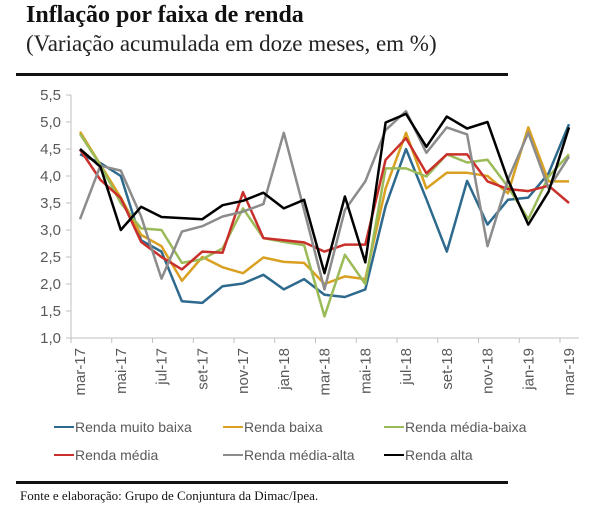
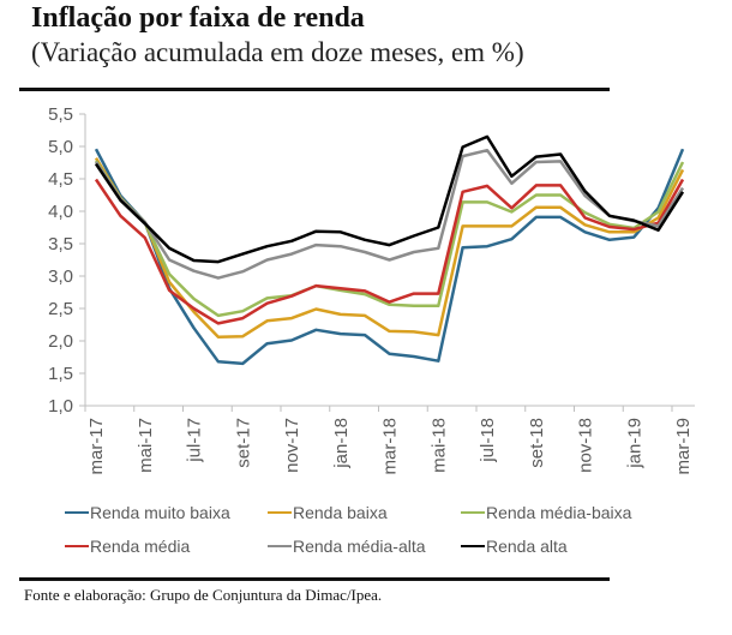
Renda muito baixa/mar-17: 4,4 -> 5,0
Renda média-alta/mar-17: 3,2 -> 4,8
Renda alta/mar-17: 4,5 -> 4,7
Renda muito baixa/mai-17: 4,0 -> 3,8
Renda baixa/mai-17: 3,6 -> 3,8
Renda média-baixa/mai-17: 3,5 -> 3,8
Renda média-alta/mai-17: 4,1 -> 3,8
Renda alta/mai-17: 3,0 -> 3,8
Renda muito baixa/jul-17: 2,6 -> 2,2
Renda baixa/jul-17: 2,7 -> 2,5
Renda média-baixa/jul-17: 3,0 -> 2,6
Renda média-alta/jul-17: 2,1 -> 3,1
Renda baixa/set-17: 2,5 -> 2,1
Renda média/set-17: 2,6 -> 2,4
Renda alta/set-17: 3,2 -> 3,3
Renda baixa/nov-17: 2,2 -> 2,4
Renda média-baixa/nov-17: 3,4 -> 2,7
Renda média/nov-17: 3,7 -> 2,7
Renda muito baixa/jan-18: 1,9 -> 2,1
Renda média-alta/jan-18: 4,8 -> 3,5
Renda alta/jan-18: 3,4 -> 3,7
Renda baixa/mar-18: 2,0 -> 2,1
Renda média-baixa/mar-18: 1,4 -> 2,6
Renda média-alta/mar-18: 1,9 -> 3,2
Renda alta/mar-18: 2,2 -> 3,5
Renda muito baixa/mai-18: 1,9 -> 1,7
Renda média-baixa/mai-18: 2,0 -> 2,5
Renda média-alta/mai-18: 3,9 -> 3,4
Renda alta/mai-18: 2,4 -> 3,8
Renda muito baixa/jul-18: 4,5 -> 3,5
Renda baixa/jul-18: 4,8 -> 3,8
Renda média/jul-18: 4,7 -> 4,4
Renda média-alta/jul-18: 5,2 -> 4,9
Renda muito baixa/set-18: 2,6 -> 3,9
Renda média-baixa/set-18: 4,4 -> 4,2
Renda média-alta/set-18: 4,9 -> 4,8
Renda alta/set-18: 5,1 -> 4,8
Renda muito baixa/nov-18: 3,1 -> 3,7
Renda baixa/nov-18: 4,0 -> 3,8
Renda média-baixa/nov-18: 4,3 -> 4,0
Renda média-alta/nov-18: 2,7 -> 4,2
Renda alta/nov-18: 5,0 -> 4,3
Renda baixa/jan-19: 4,9 -> 3,7
Renda média-baixa/jan-19: 3,2 -> 3,7
Renda média-alta/jan-19: 4,8 -> 3,9
Renda alta/jan-19: 3,1 -> 3,9
Renda baixa/mar-19: 3,9 -> 4,6
Renda média-baixa/mar-19: 4,4 -> 4,8
Renda média/mar-19: 3,5 -> 4,5
Renda alta/mar-19: 4,9 -> 4,3
